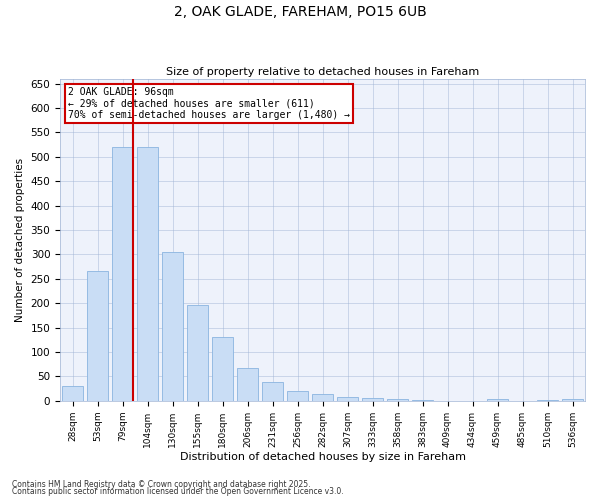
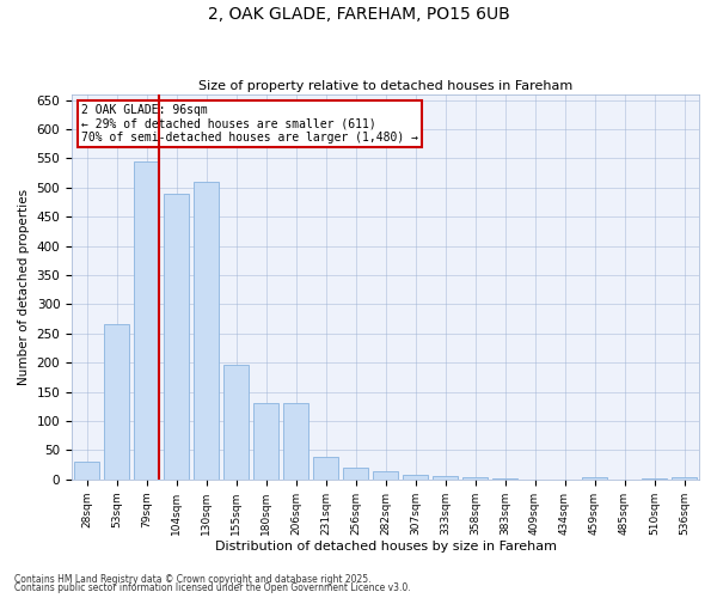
79sqm: 520 -> 545
104sqm: 520 -> 490
130sqm: 305 -> 510
206sqm: 67 -> 130
